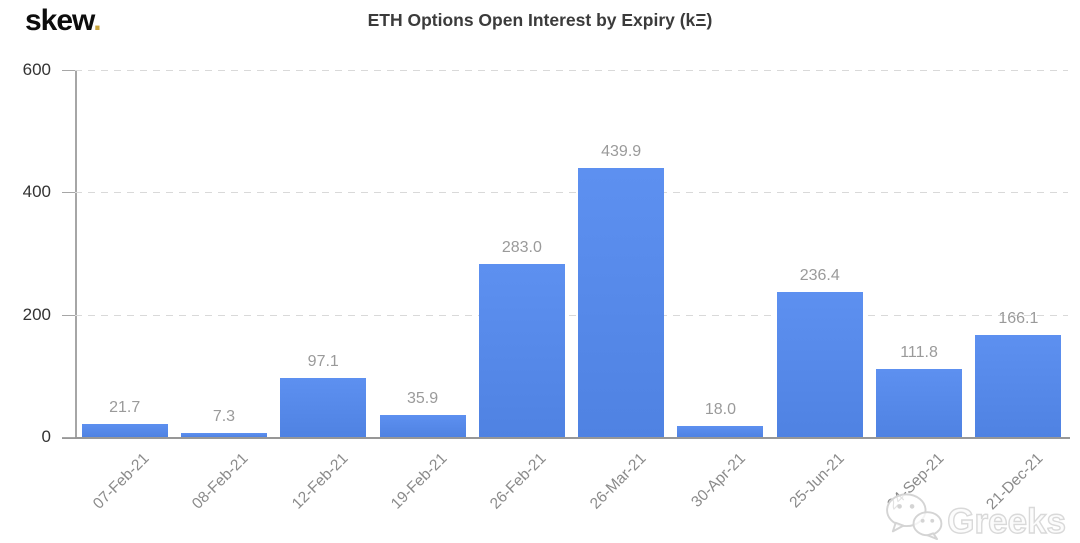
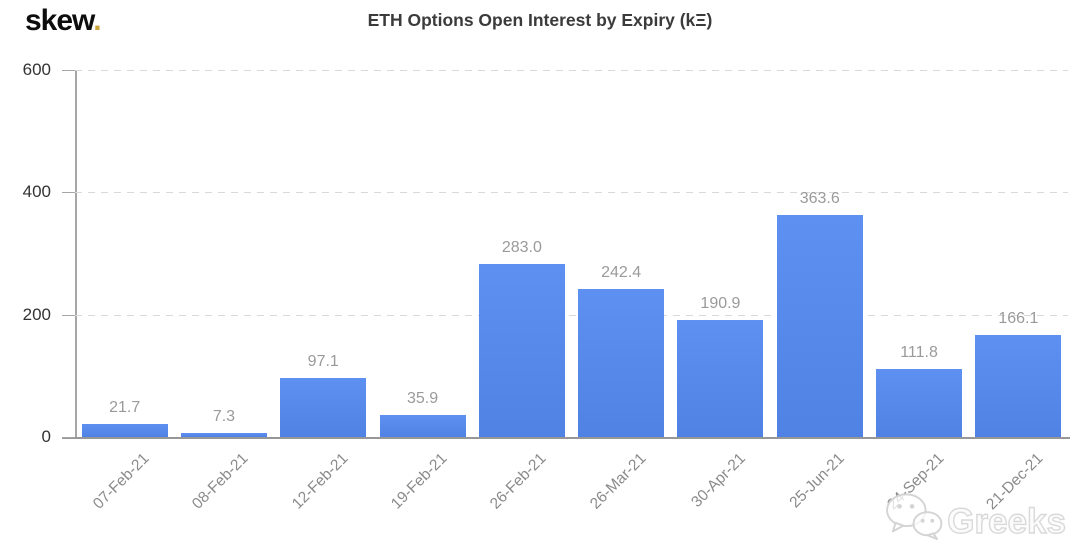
26-Mar-21: 439.9 -> 242.4
30-Apr-21: 18.0 -> 190.9
25-Jun-21: 236.4 -> 363.6
